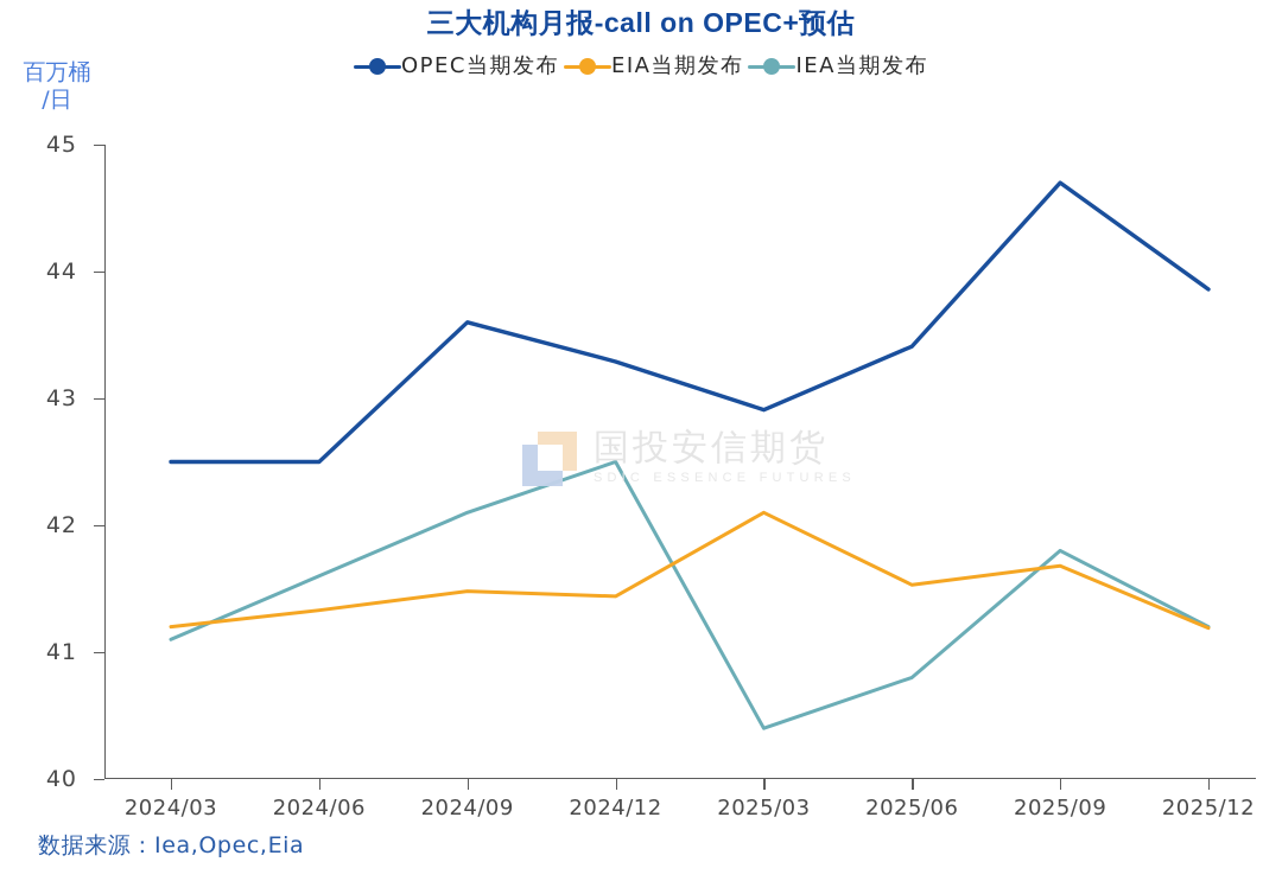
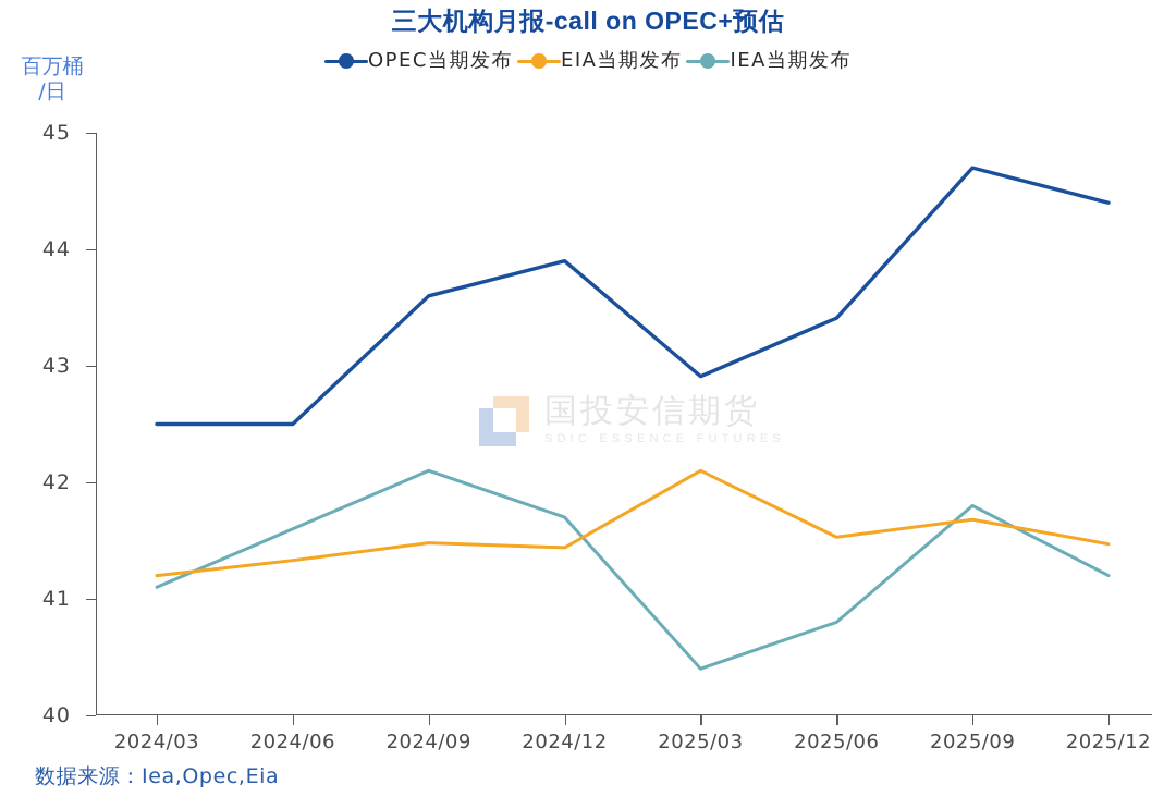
OPEC当期发布/2024/12: 43.29 -> 43.90
IEA当期发布/2024/12: 42.5 -> 41.7
OPEC当期发布/2025/12: 43.86 -> 44.40
EIA当期发布/2025/12: 41.19 -> 41.47
